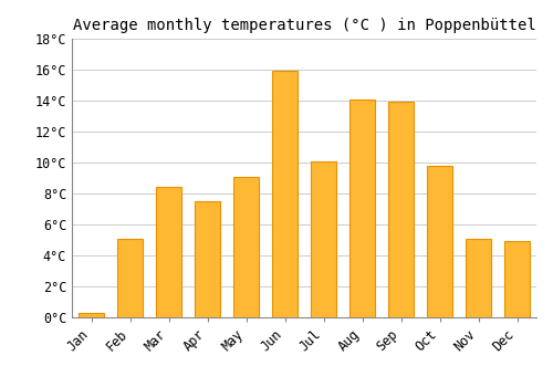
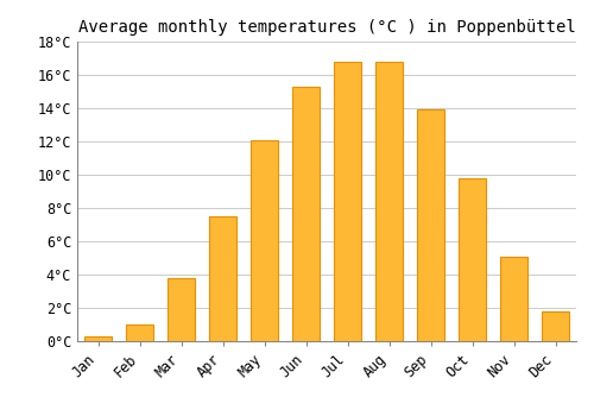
Feb: 5.1°C -> 1.0°C
Mar: 8.4°C -> 3.8°C
May: 9.1°C -> 12.1°C
Jun: 15.9°C -> 15.3°C
Jul: 10.1°C -> 16.8°C
Aug: 14.1°C -> 16.8°C
Dec: 4.9°C -> 1.8°C
